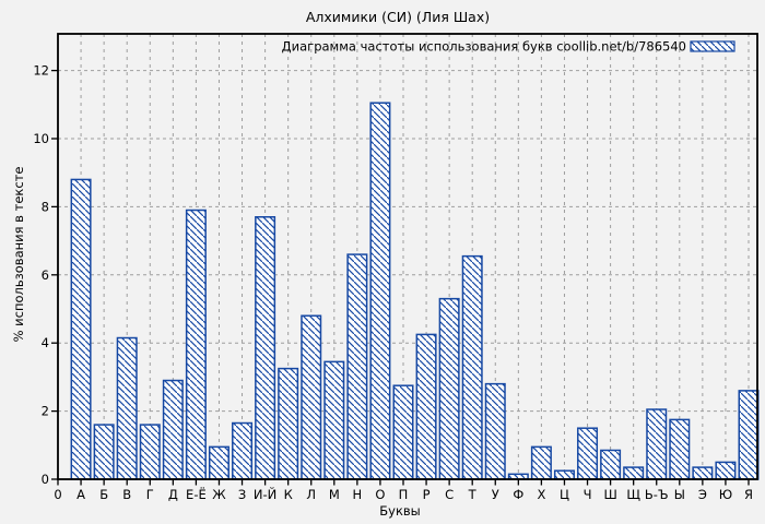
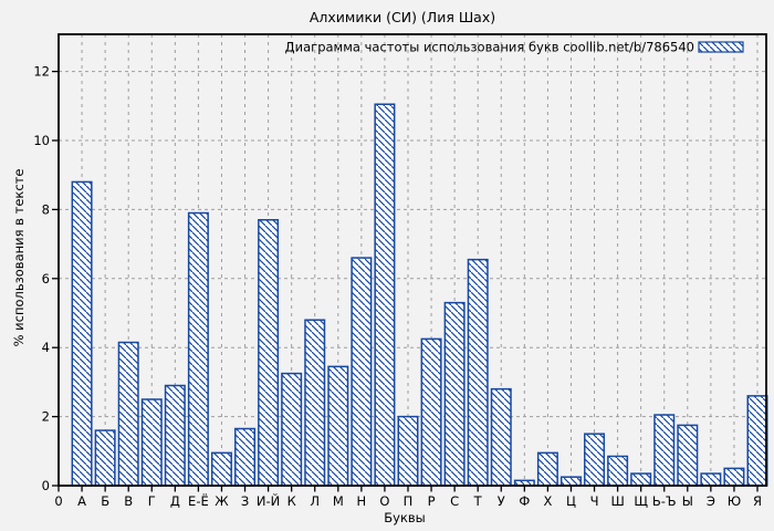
Г: 1.6 -> 2.5
П: 2.8 -> 2.0
